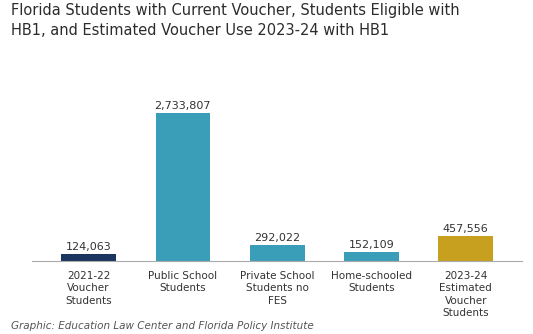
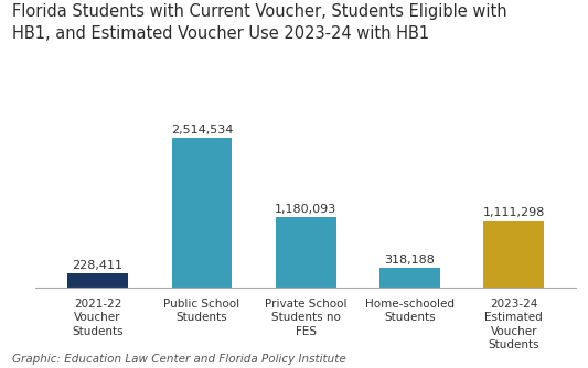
2021-22 Voucher Students: 124,063 -> 228,411
Public School Students: 2,733,807 -> 2,514,534
Private School Students no FES: 292,022 -> 1,180,093
Home-schooled Students: 152,109 -> 318,188
2023-24 Estimated Voucher Students: 457,556 -> 1,111,298
